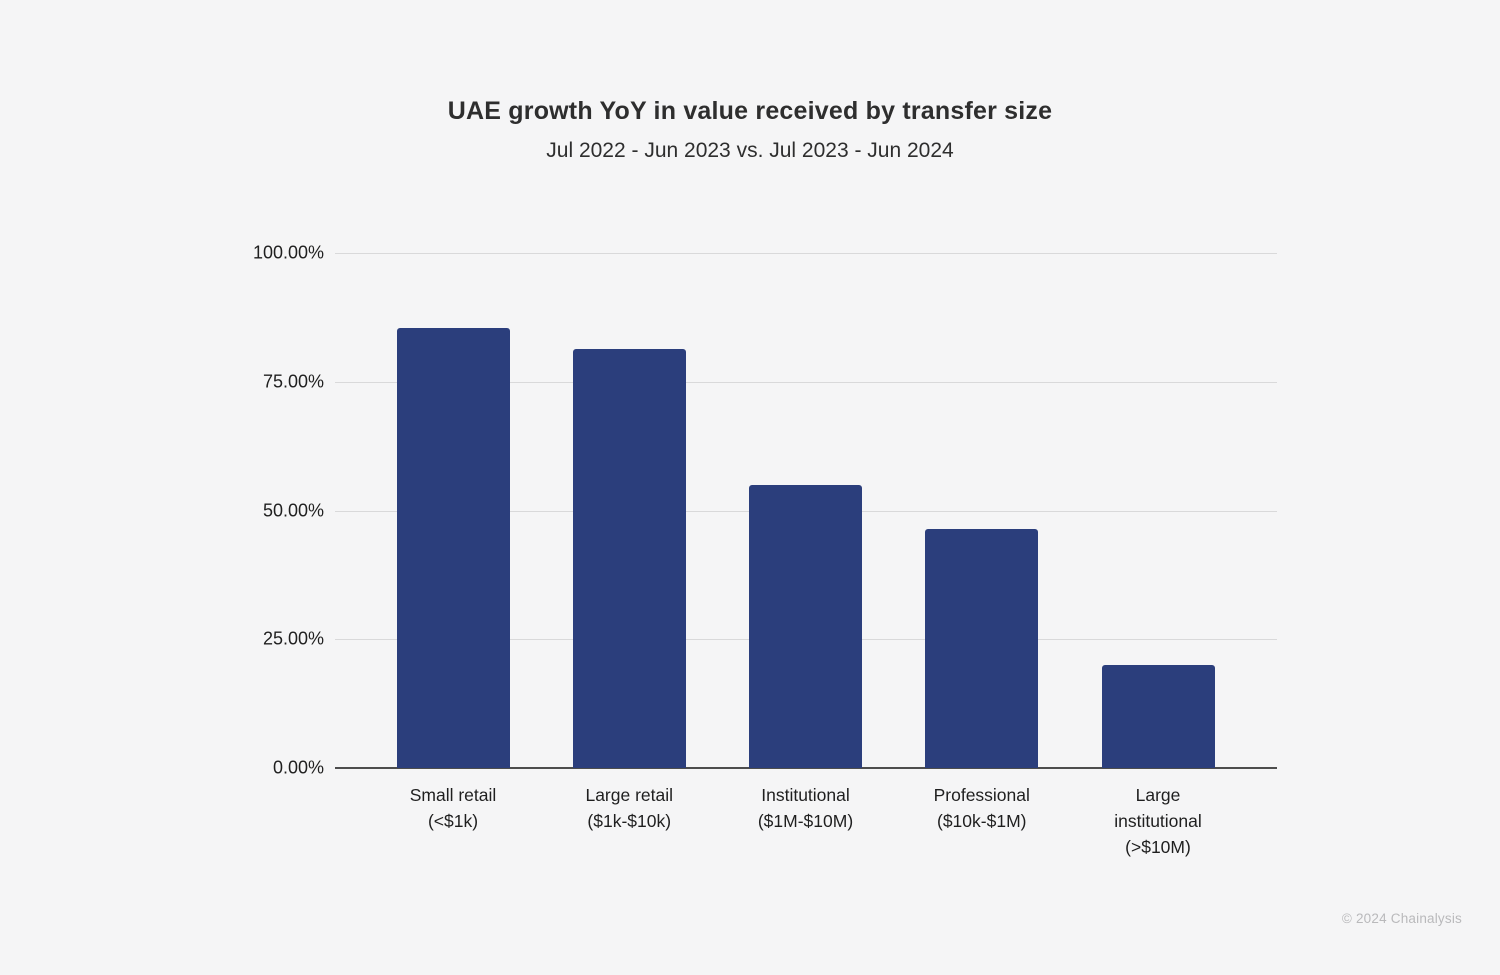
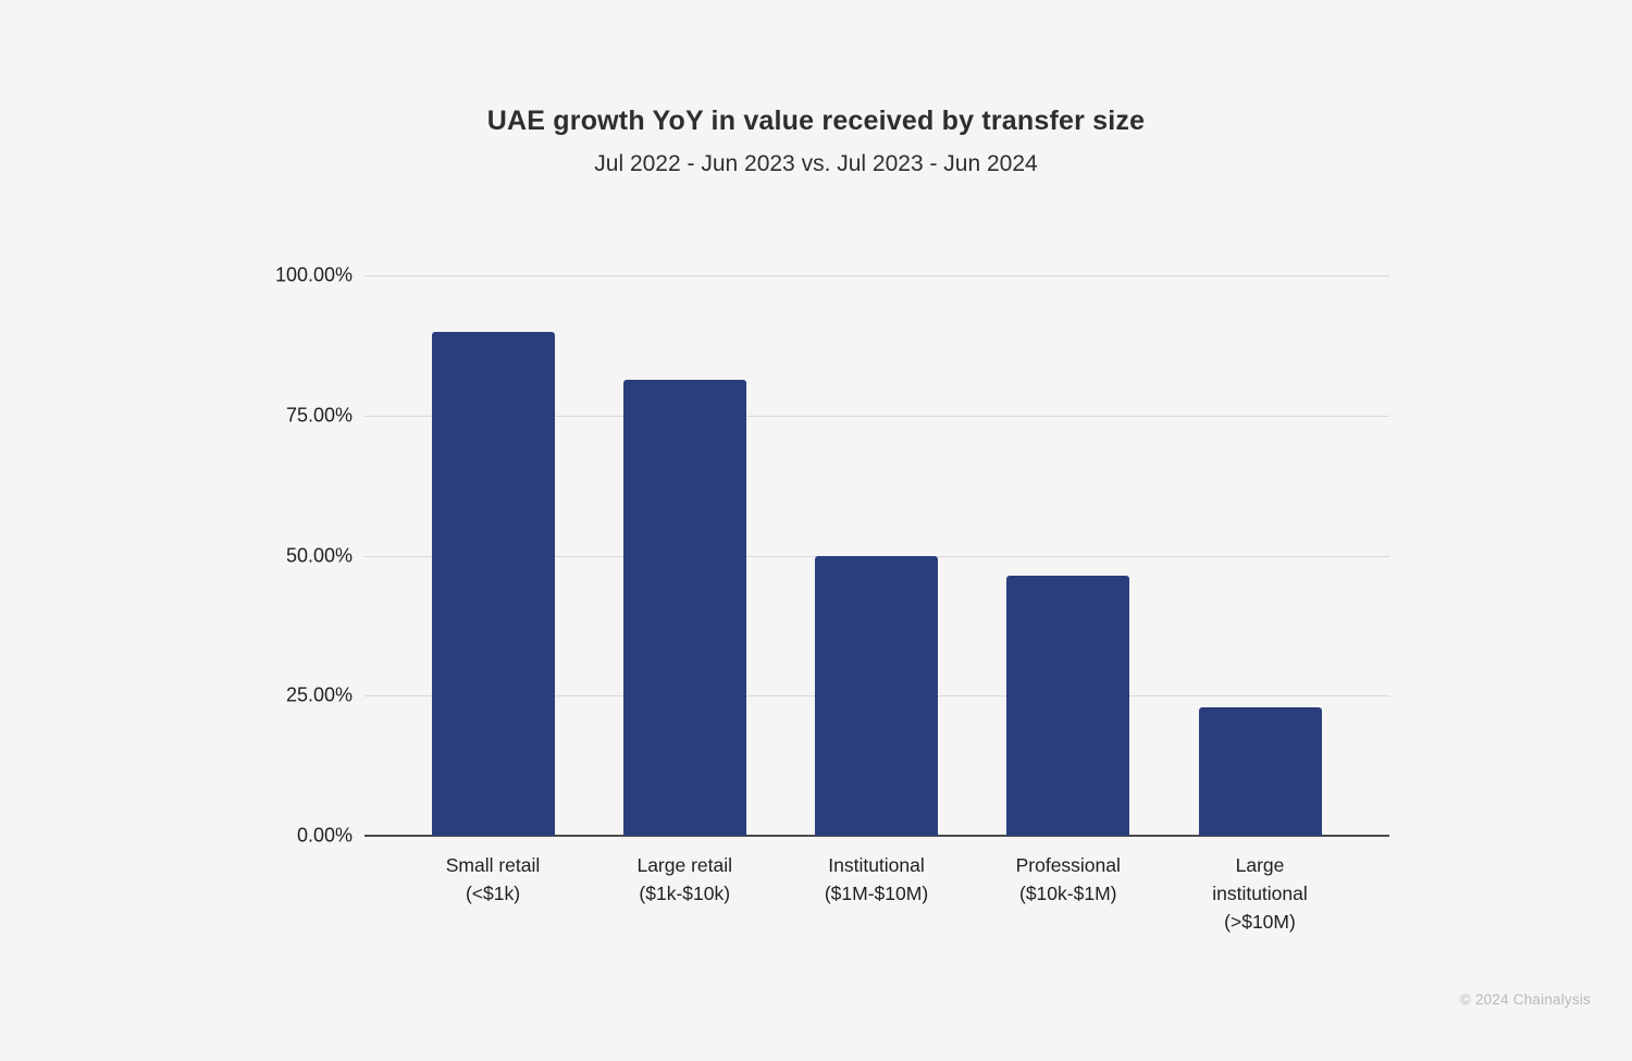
Small retail (<$1k): 85% -> 90%
Institutional ($1M-$10M): 55% -> 50%
Large institutional (>$10M): 20% -> 23%
